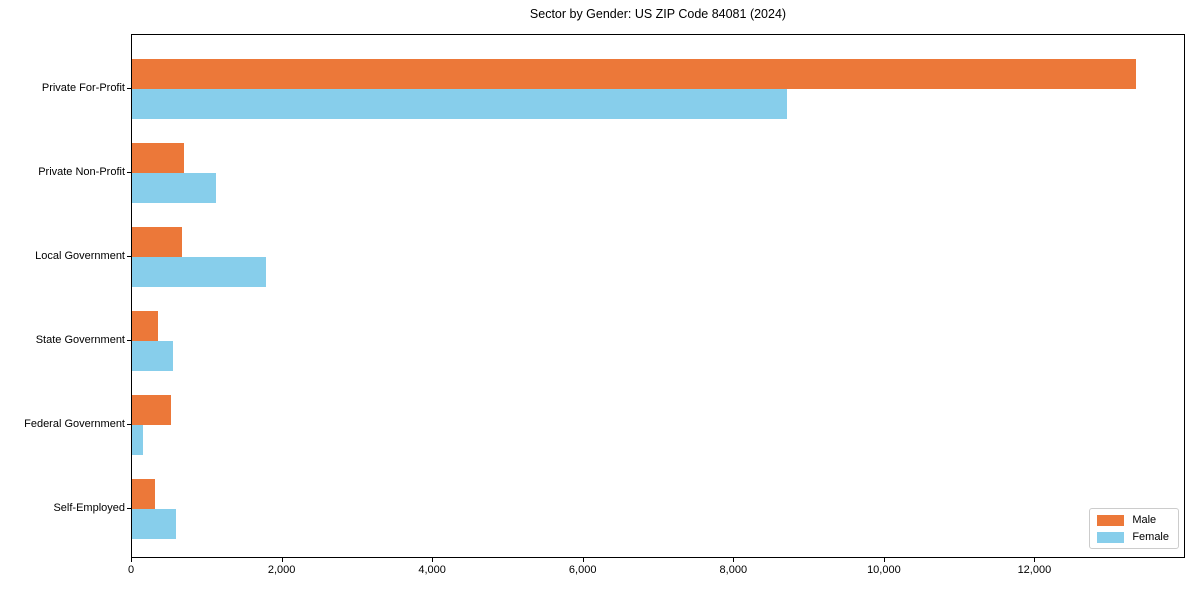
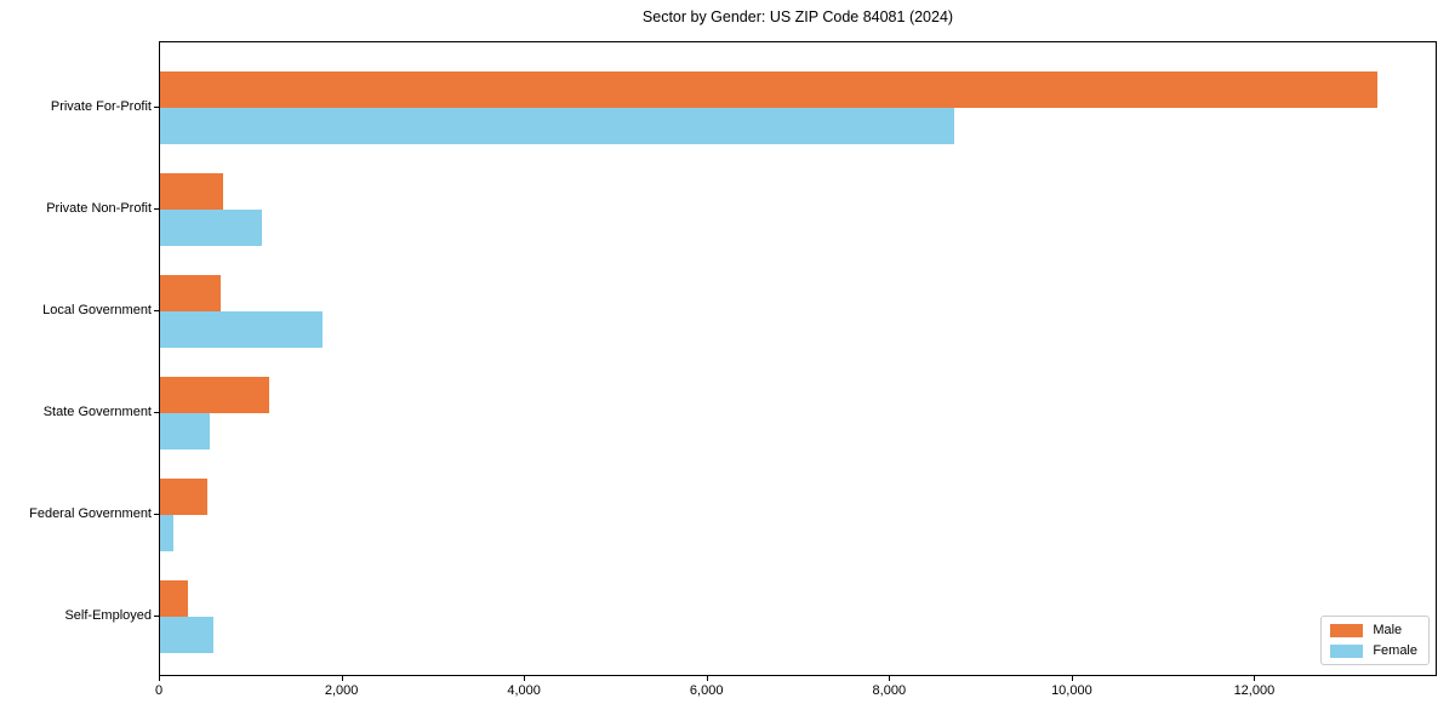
Male/State Government: 400 -> 1200
